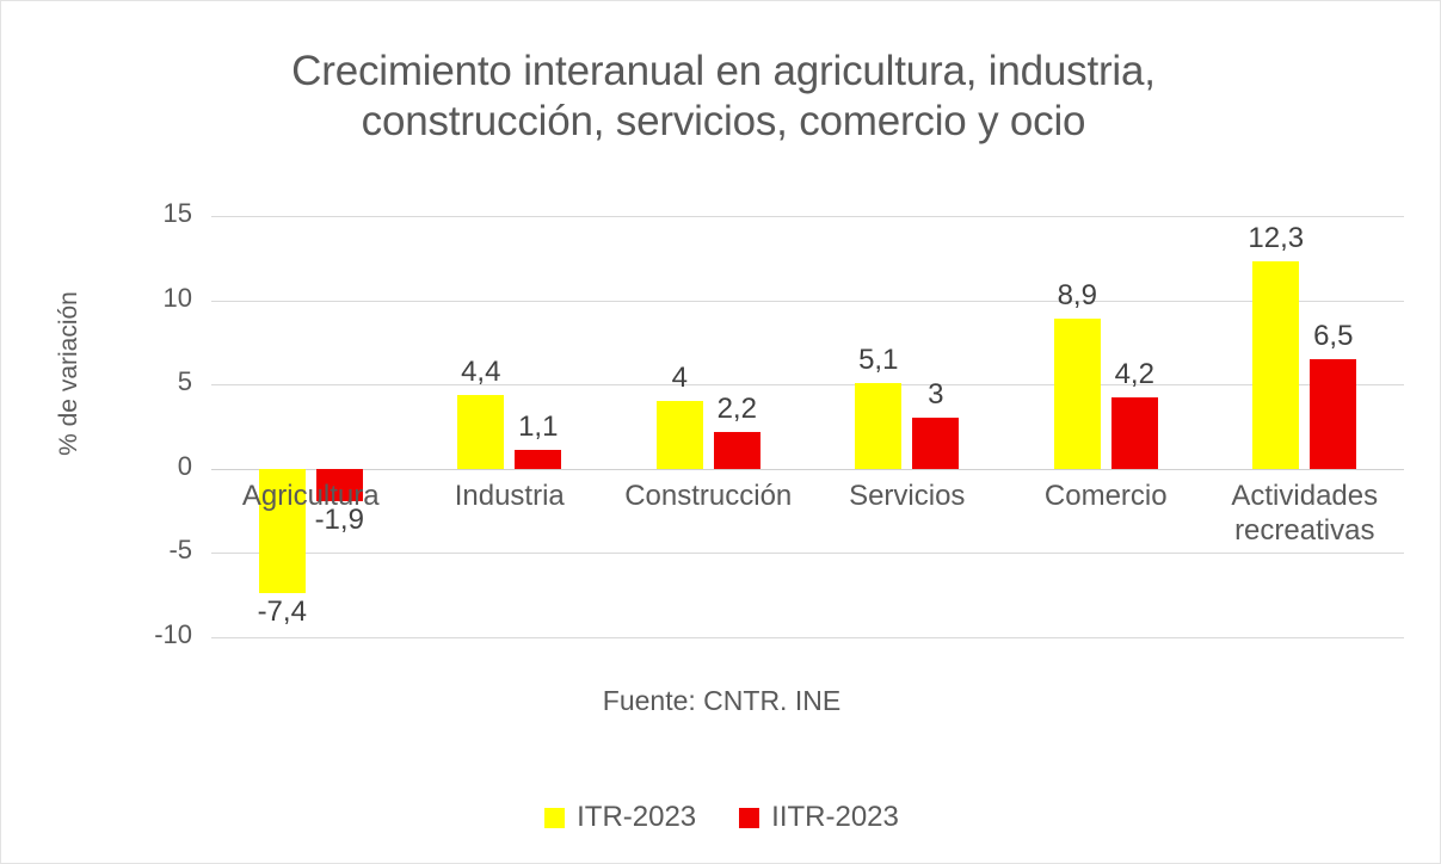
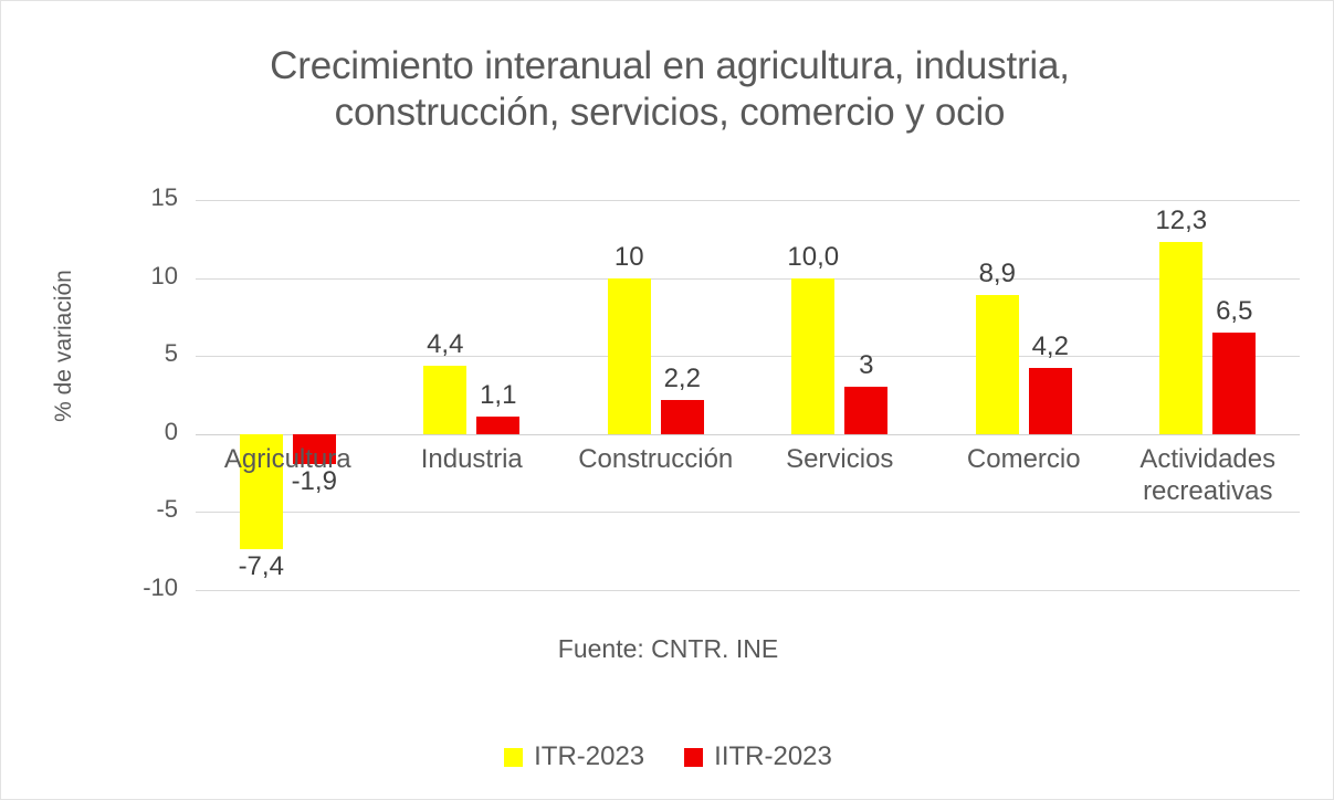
ITR-2023/Construcción: 4 -> 10
ITR-2023/Servicios: 5,1 -> 10,0
